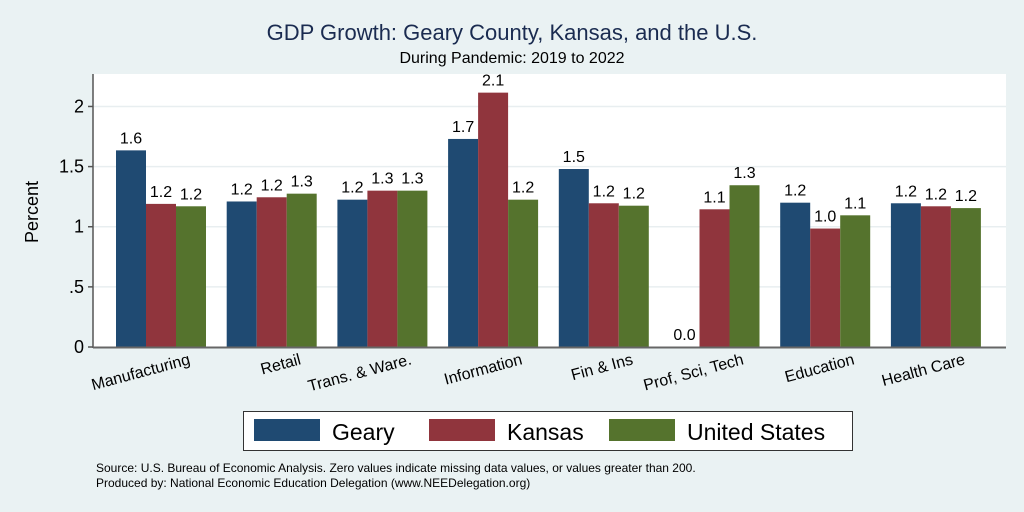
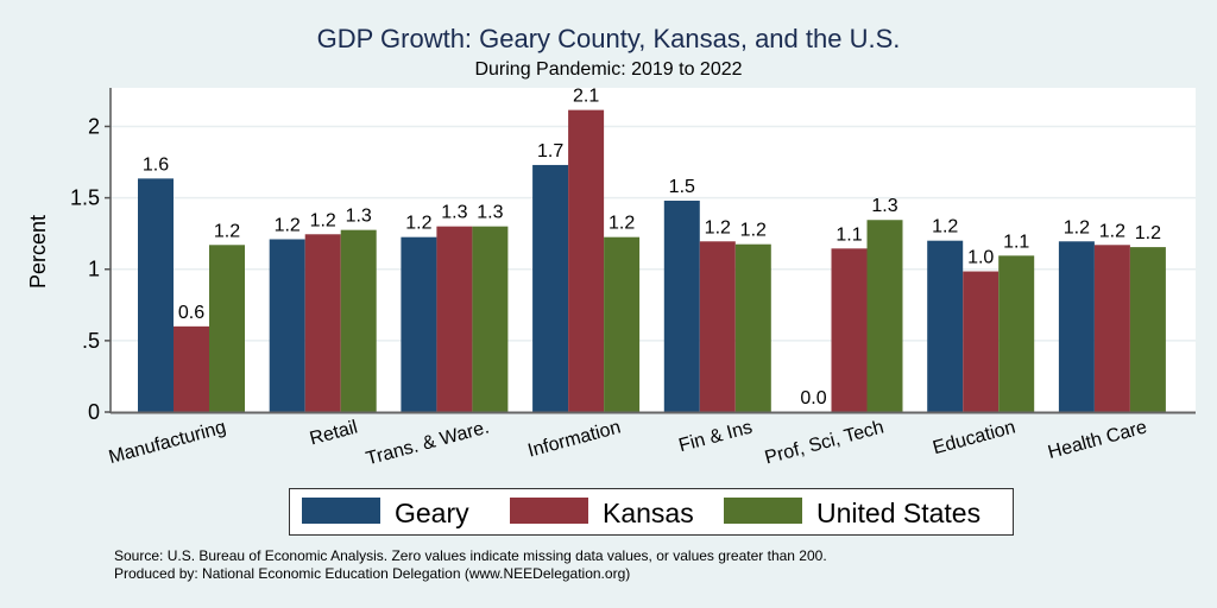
Kansas/Manufacturing: 1.2 -> 0.6
